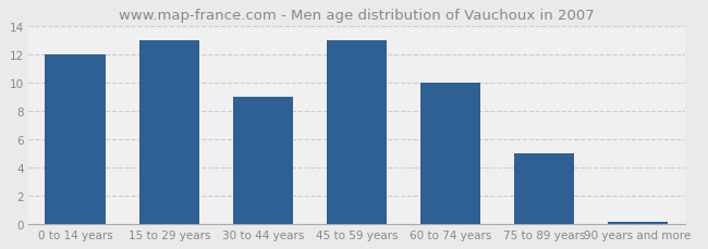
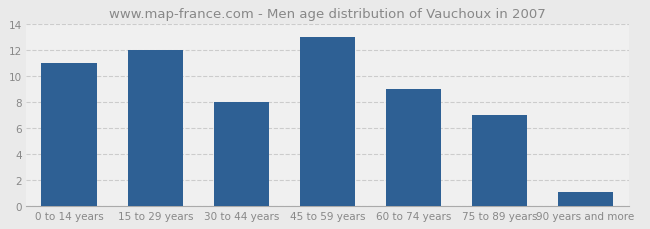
0 to 14 years: 12.0 -> 11.0
15 to 29 years: 13.0 -> 12.0
30 to 44 years: 9.0 -> 8.0
60 to 74 years: 10.0 -> 9.0
75 to 89 years: 5.0 -> 7.0
90 years and more: 0.1 -> 1.1
